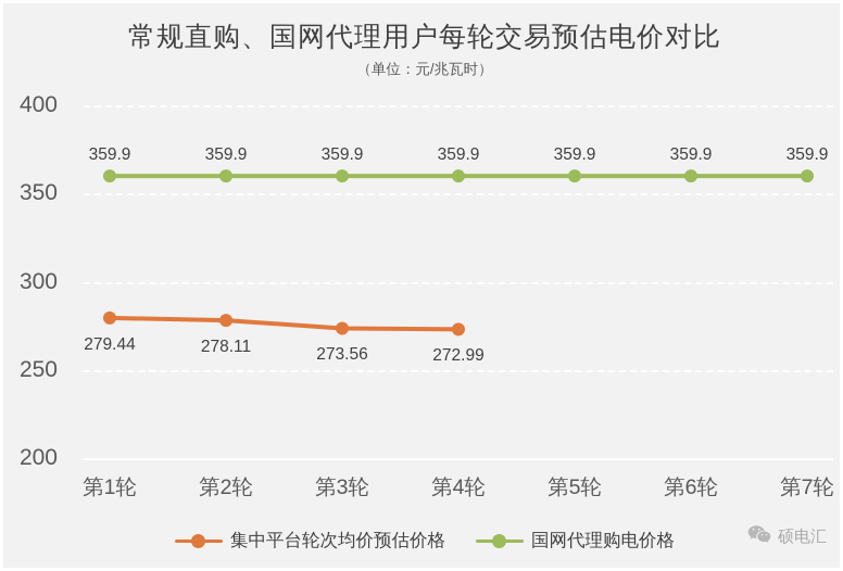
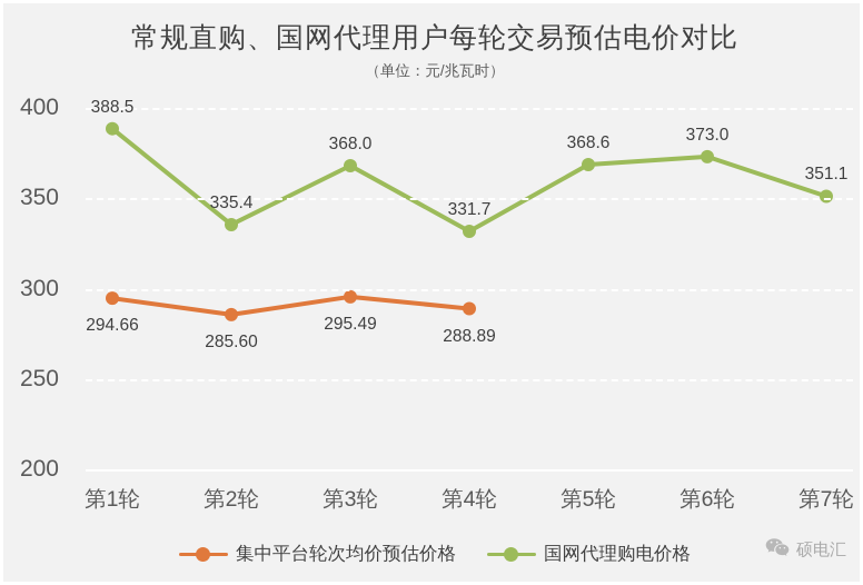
集中平台轮次均价预估价格/第1轮: 279.44 -> 294.66
国网代理购电价格/第1轮: 359.9 -> 388.5
集中平台轮次均价预估价格/第2轮: 278.11 -> 285.60
国网代理购电价格/第2轮: 359.9 -> 335.4
集中平台轮次均价预估价格/第3轮: 273.56 -> 295.49
国网代理购电价格/第3轮: 359.9 -> 368.0
集中平台轮次均价预估价格/第4轮: 272.99 -> 288.89
国网代理购电价格/第4轮: 359.9 -> 331.7
国网代理购电价格/第5轮: 359.9 -> 368.6
国网代理购电价格/第6轮: 359.9 -> 373.0
国网代理购电价格/第7轮: 359.9 -> 351.1
